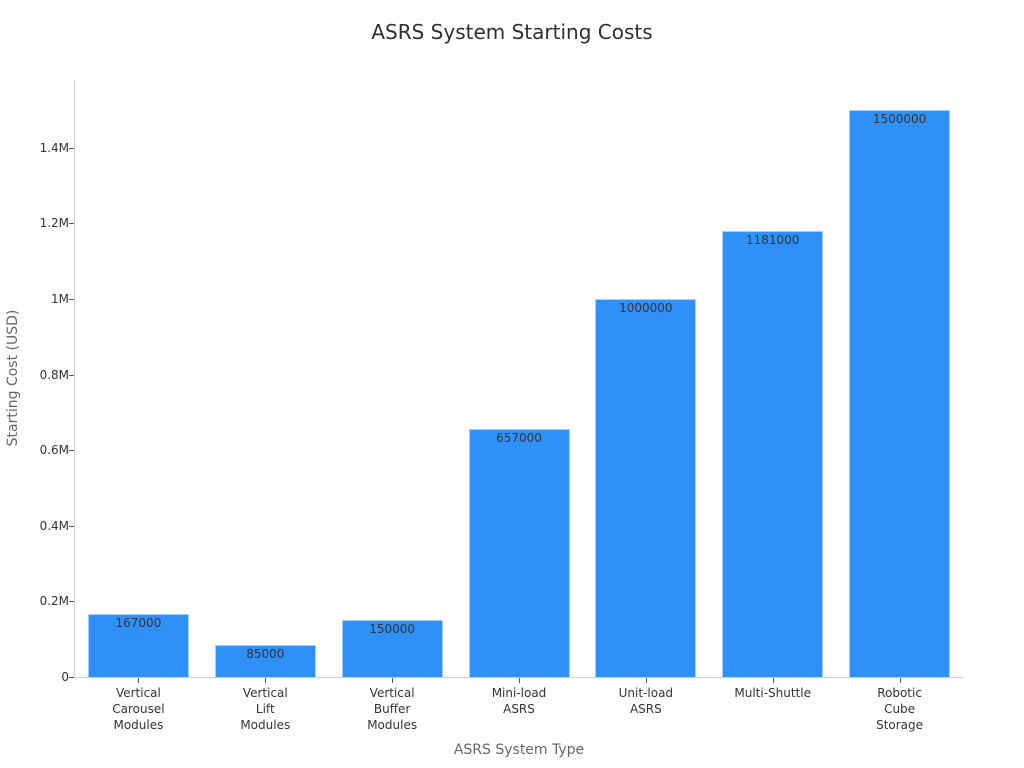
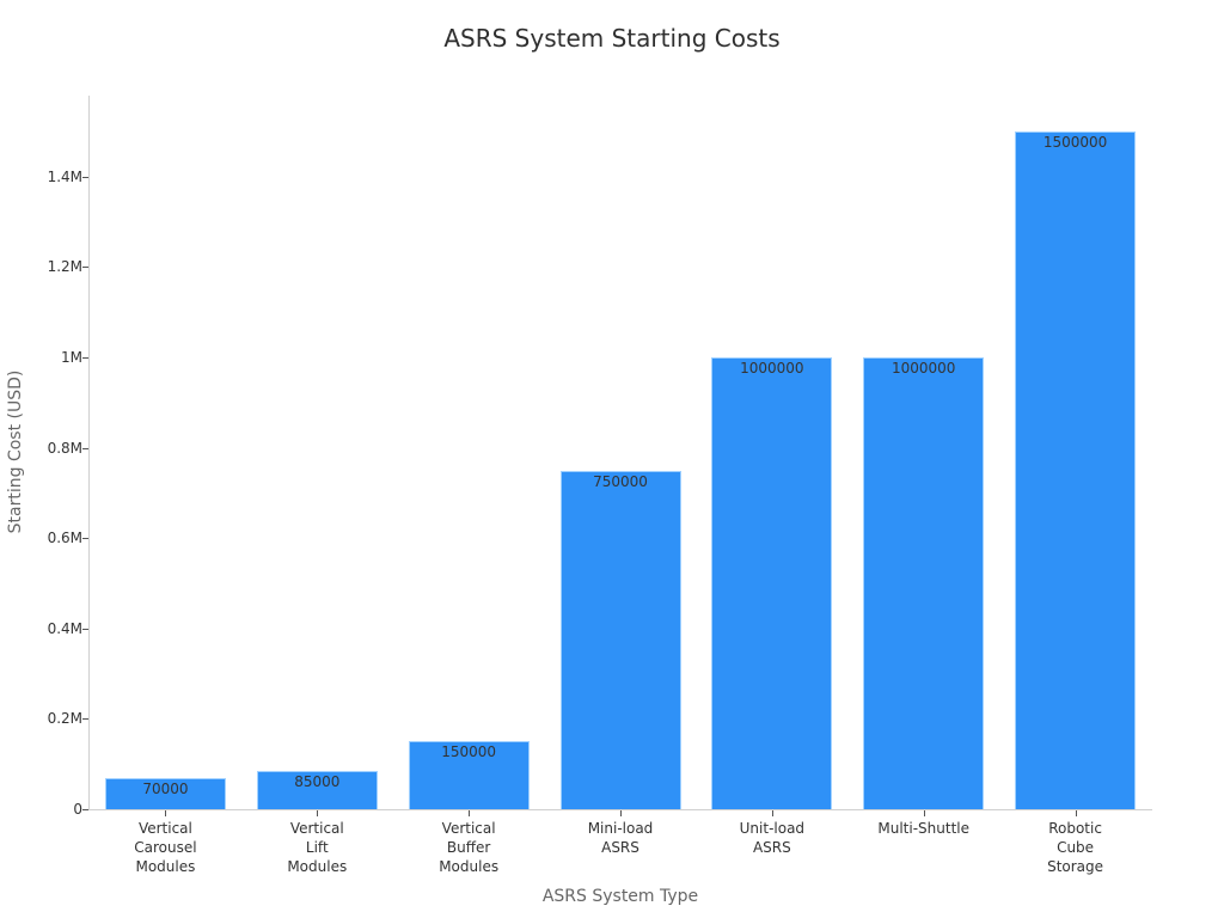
Vertical Carousel Modules: 167000 -> 70000
Mini-load ASRS: 657000 -> 750000
Multi-Shuttle: 1181000 -> 1000000
